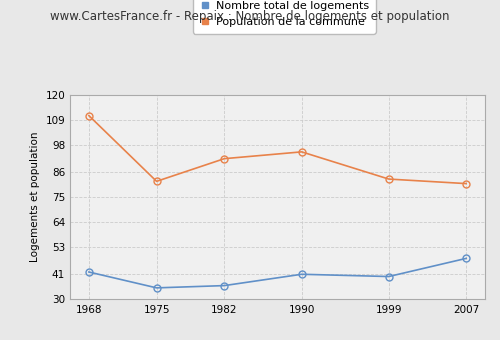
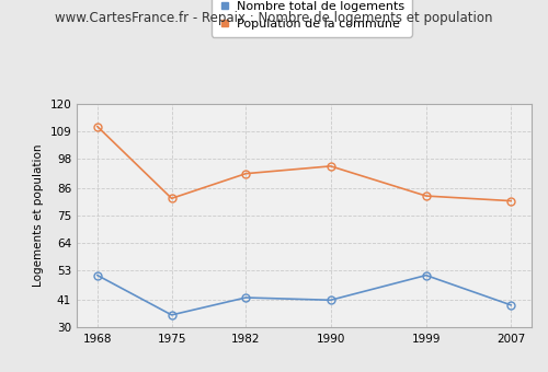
Nombre total de logements/1968: 42 -> 51
Nombre total de logements/1982: 36 -> 42
Nombre total de logements/1999: 40 -> 51
Nombre total de logements/2007: 48 -> 39
